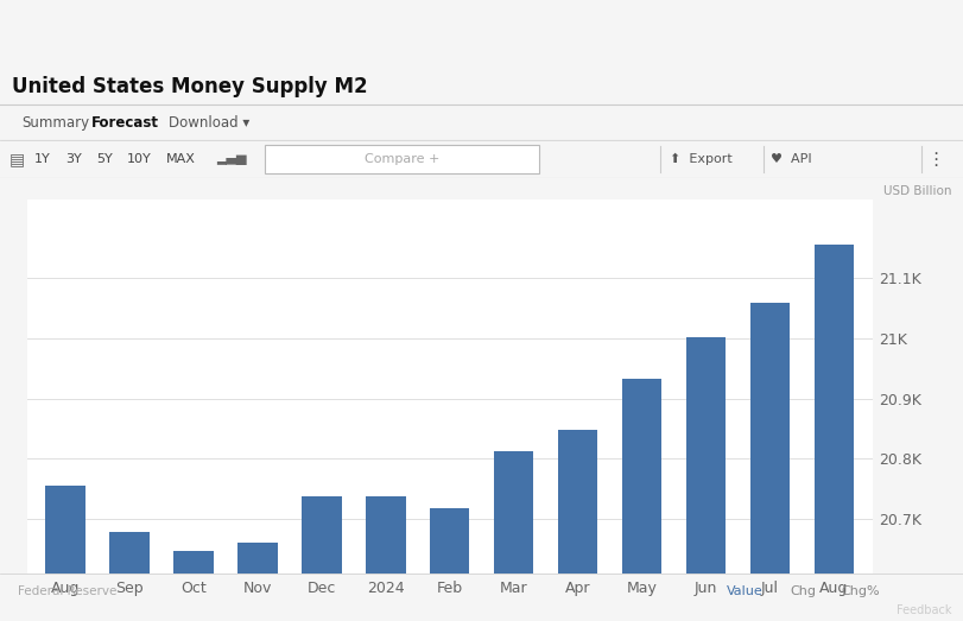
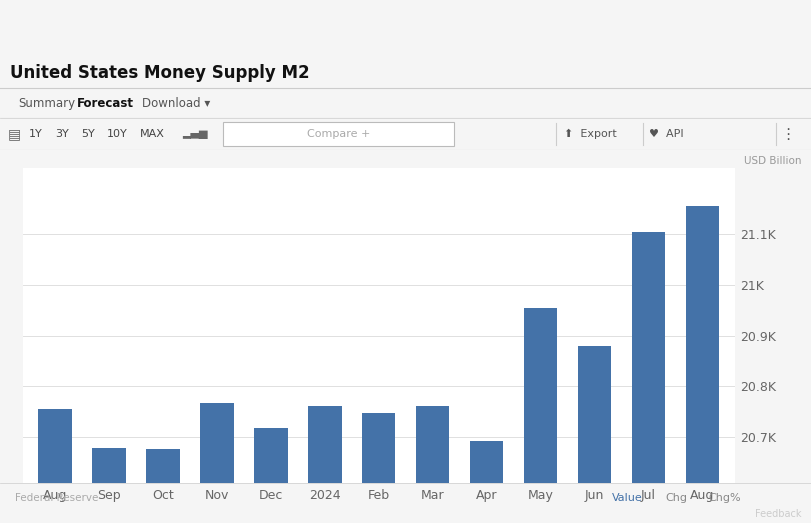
Oct: 20.648K -> 20.676K
Nov: 20.662K -> 20.768K
Dec: 20.738K -> 20.718K
2024: 20.738K -> 20.762K
Feb: 20.718K -> 20.748K
Mar: 20.812K -> 20.762K
Apr: 20.848K -> 20.692K
May: 20.932K -> 20.954K
Jun: 21.002K -> 20.880K
Jul: 21.058K -> 21.104K
